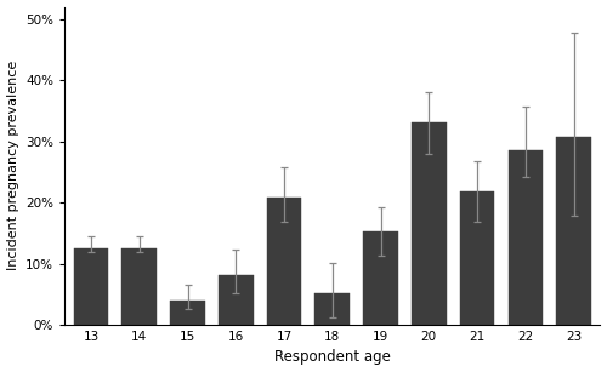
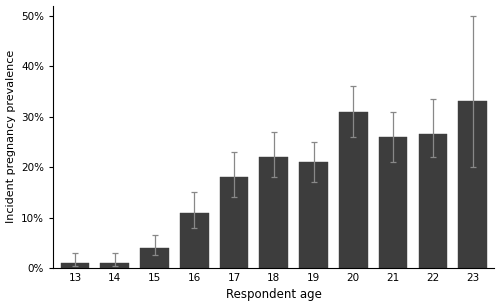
13: 12.4% -> 1.0%
14: 12.4% -> 1.0%
16: 8.2% -> 11.0%
17: 20.8% -> 18.0%
18: 5.2% -> 22.0%
19: 15.2% -> 21.0%
20: 33.0% -> 31.0%
21: 21.8% -> 26.0%
22: 28.6% -> 26.5%
23: 30.8% -> 33.0%
